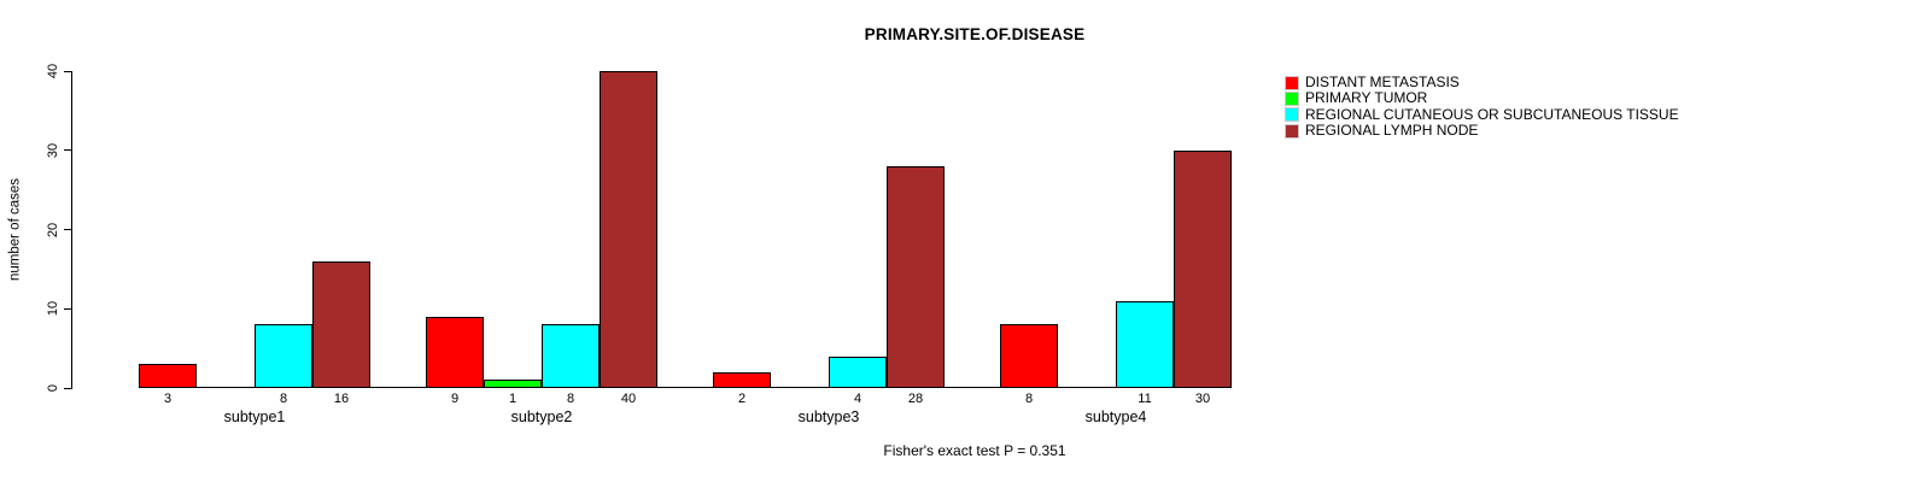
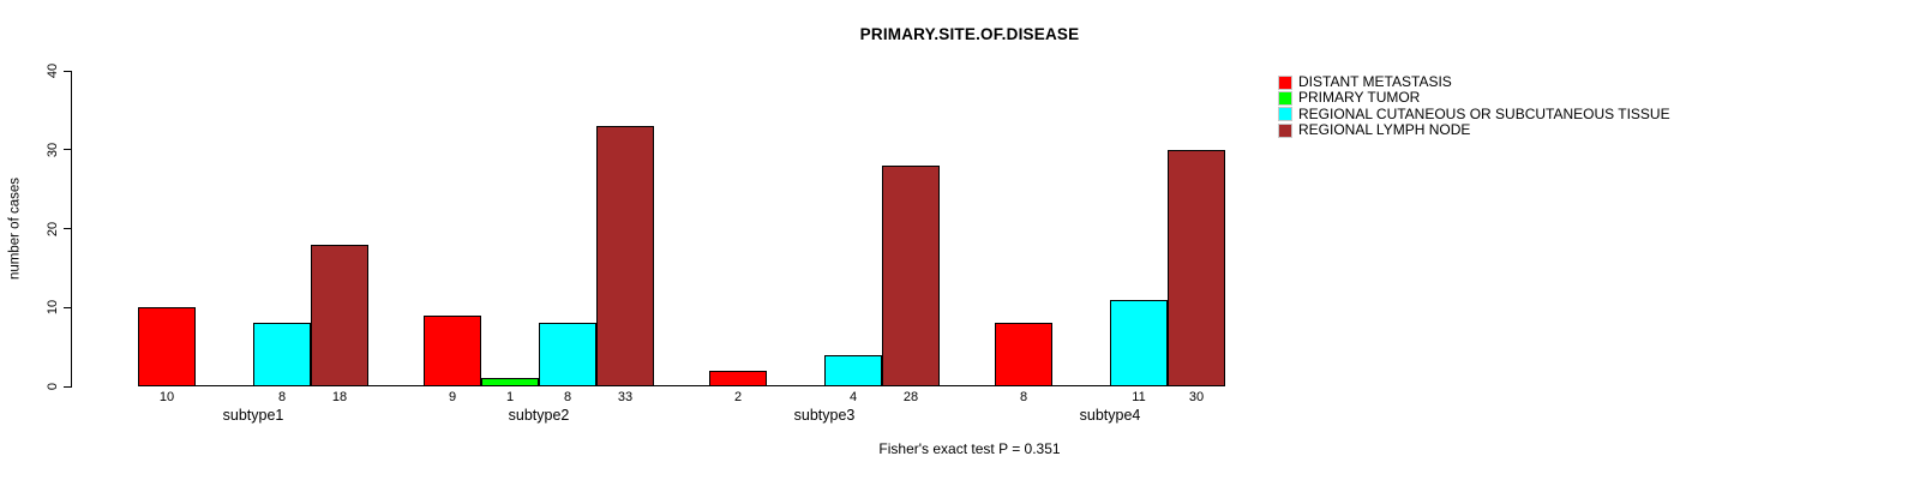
DISTANT METASTASIS/subtype1: 3 -> 10
REGIONAL LYMPH NODE/subtype1: 16 -> 18
REGIONAL LYMPH NODE/subtype2: 40 -> 33
